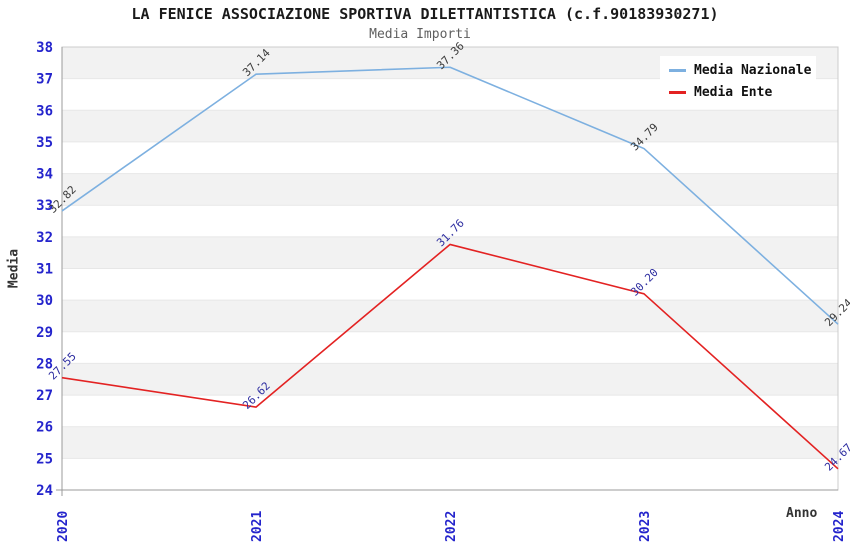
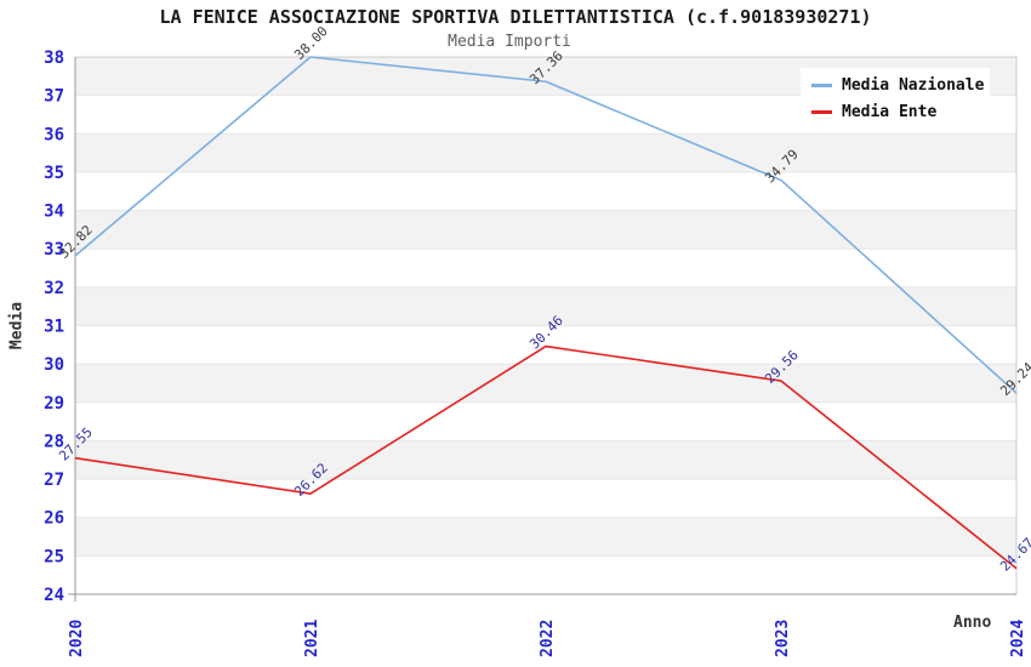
Media Nazionale/2021: 37.14 -> 38.00
Media Ente/2022: 31.76 -> 30.46
Media Ente/2023: 30.20 -> 29.56
